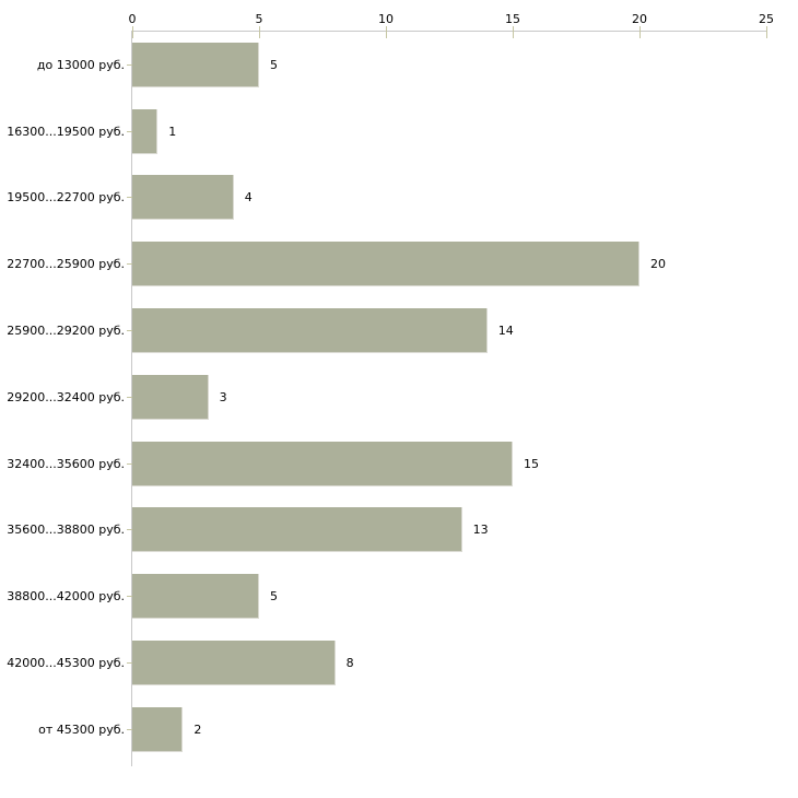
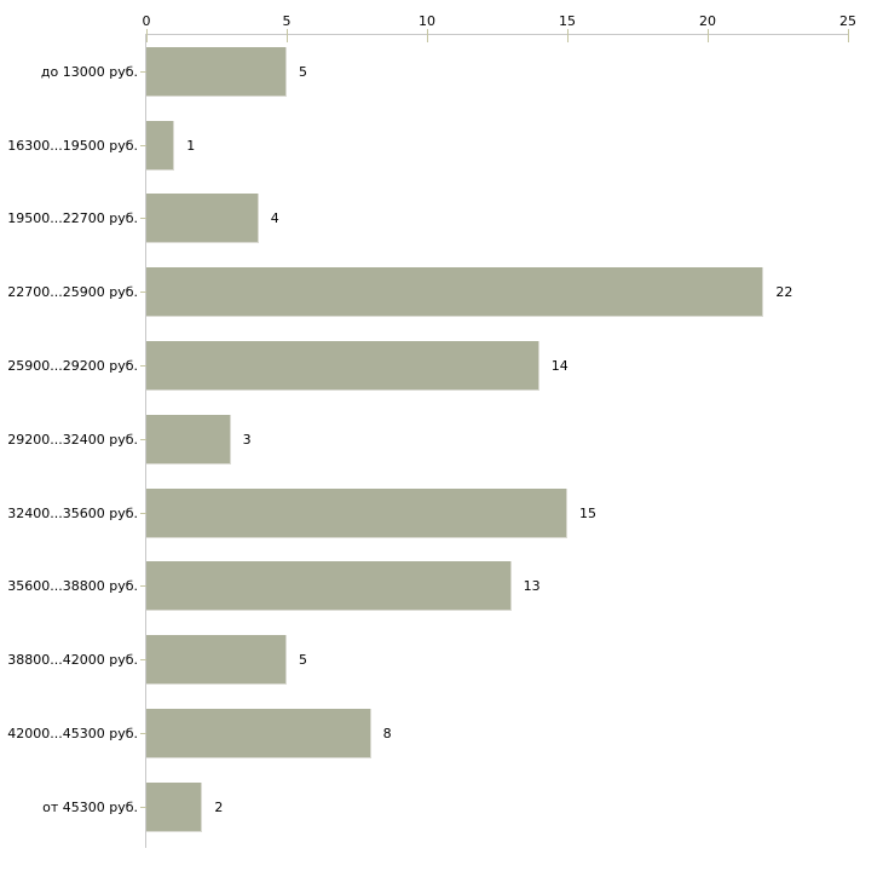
22700...25900 руб.: 20 -> 22
